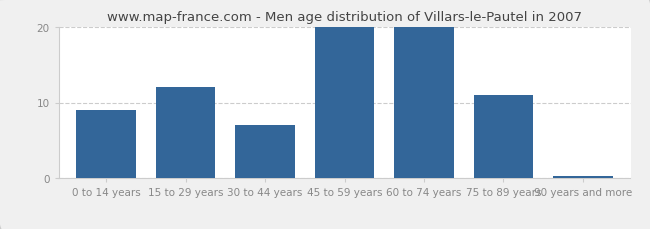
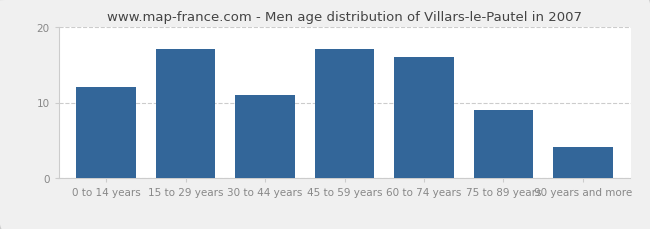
0 to 14 years: 9.0 -> 12.0
15 to 29 years: 12.0 -> 17.0
30 to 44 years: 7.0 -> 11.0
45 to 59 years: 20.0 -> 17.0
60 to 74 years: 20.0 -> 16.0
75 to 89 years: 11.0 -> 9.0
90 years and more: 0.3 -> 4.2
